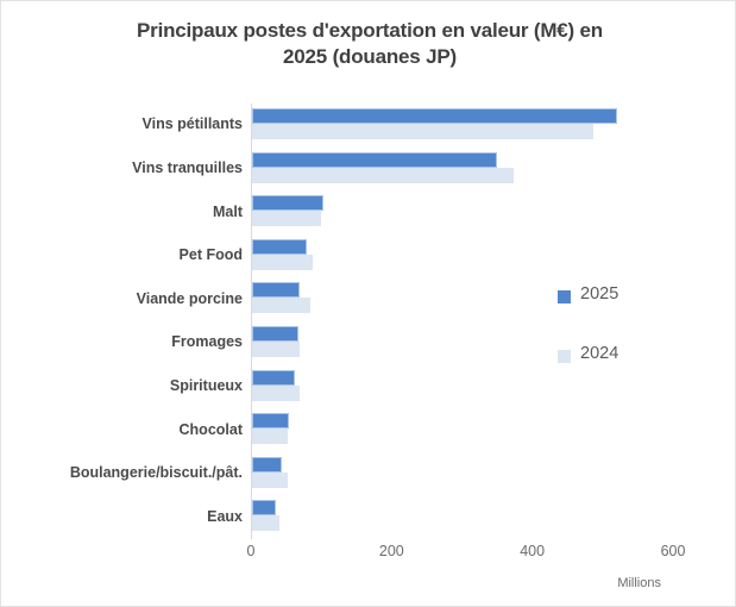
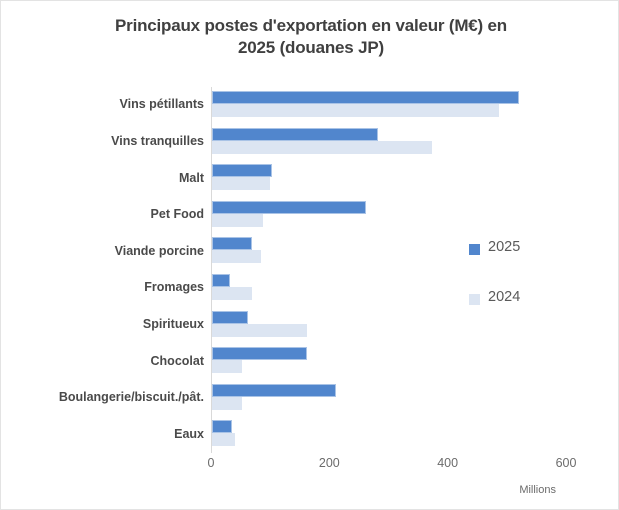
2025/Vins tranquilles: 350 -> 280
2025/Pet Food: 80 -> 260
2025/Fromages: 70 -> 30
2024/Spiritueux: 70 -> 160
2025/Chocolat: 50 -> 160
2025/Boulangerie/biscuit./pât.: 40 -> 210
